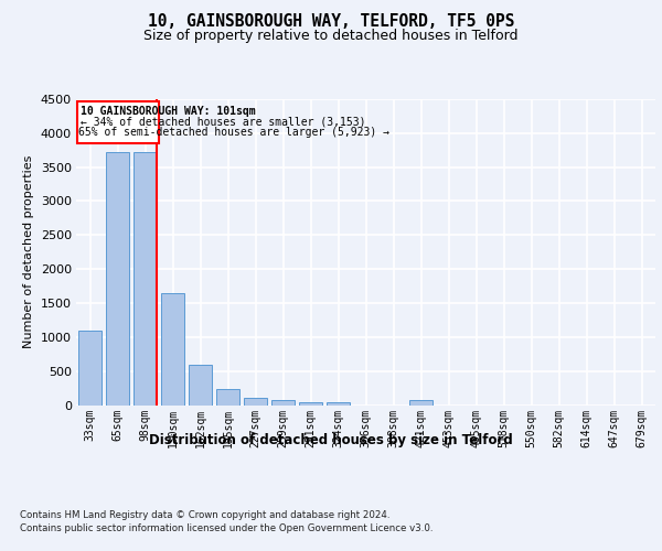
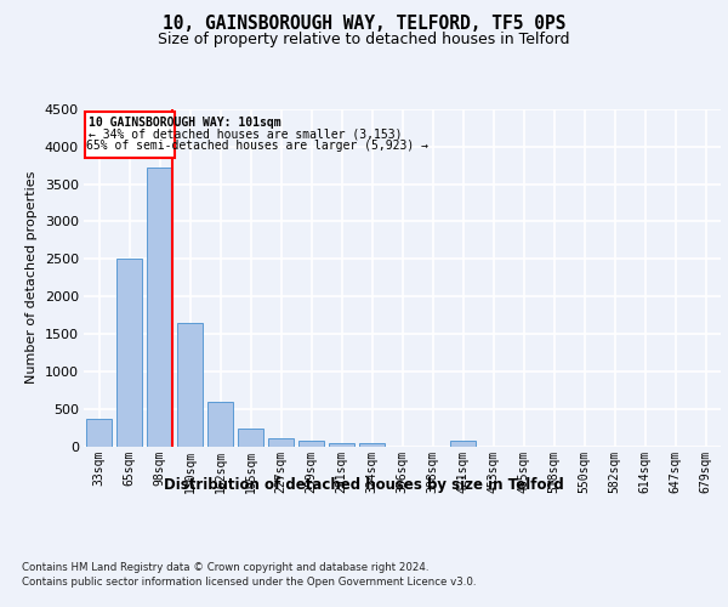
33sqm: 1100 -> 370
65sqm: 3720 -> 2500
